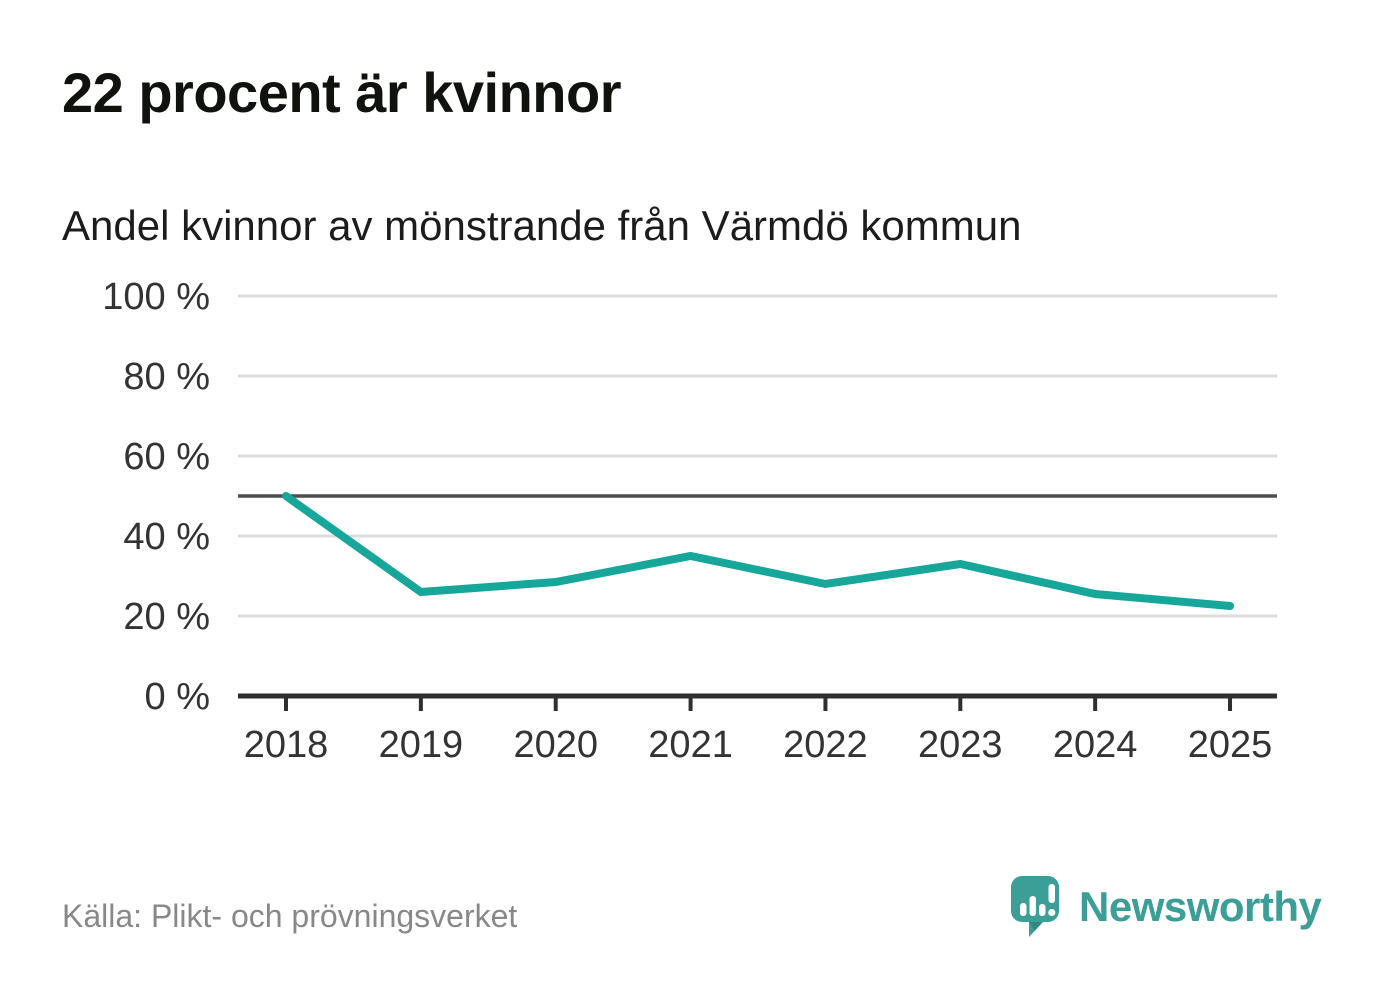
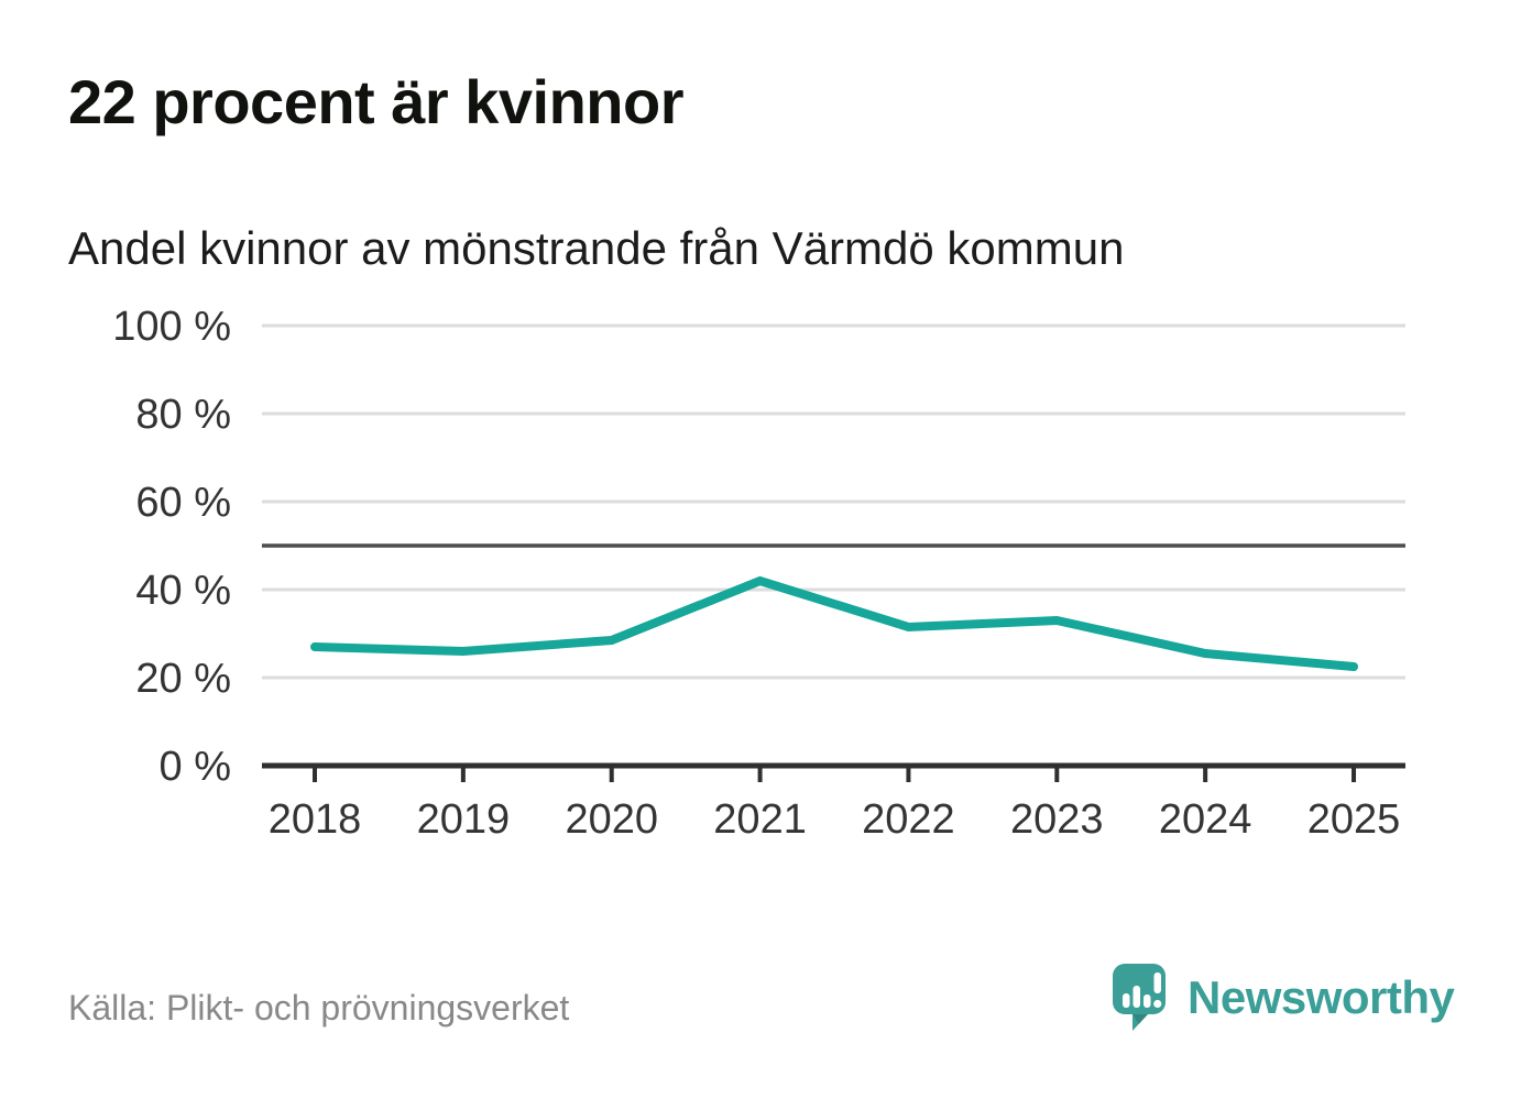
2018: 50% -> 27%
2021: 35% -> 42%
2022: 28% -> 32%
